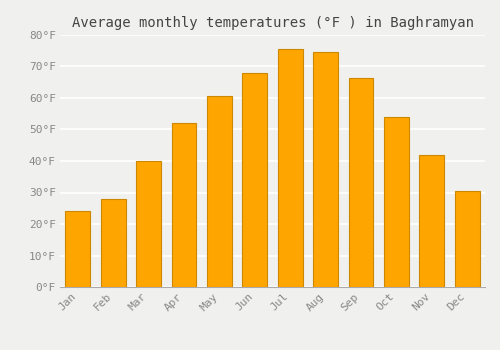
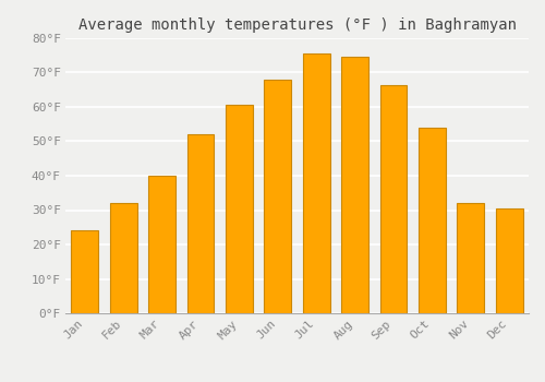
Feb: 28.0°F -> 32.0°F
Nov: 42.0°F -> 32.0°F
